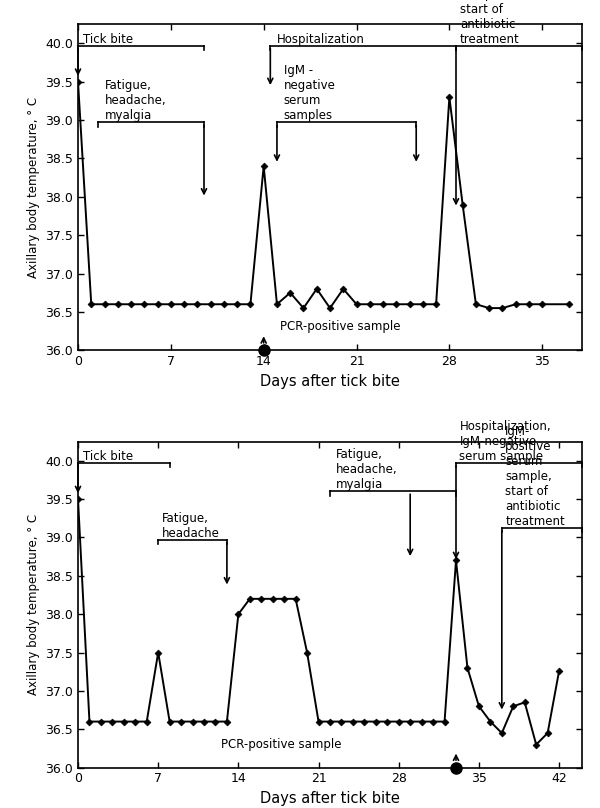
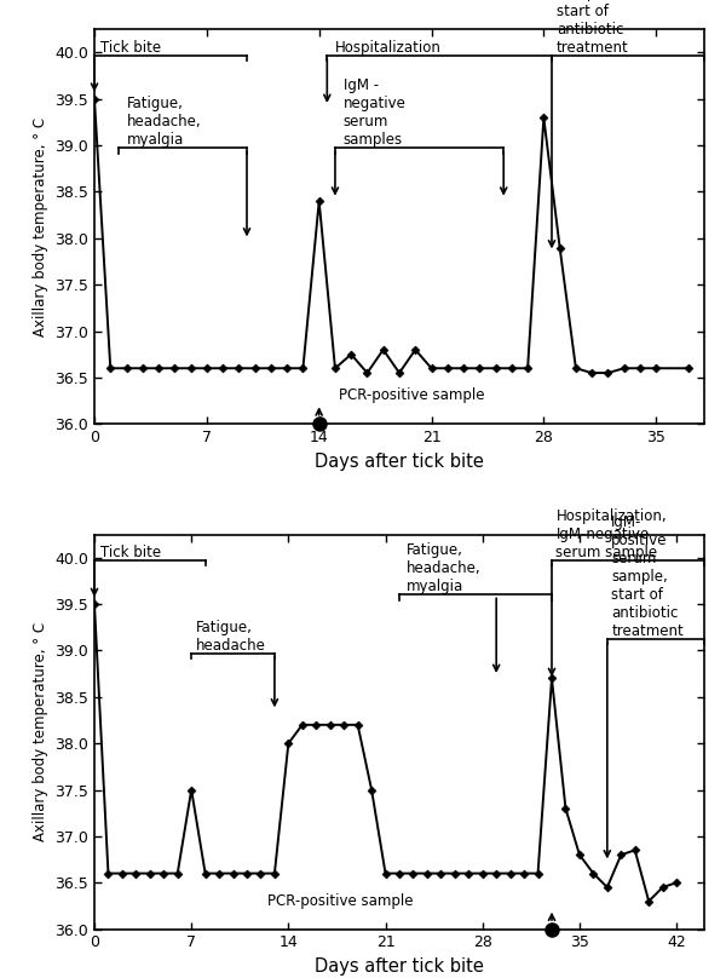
42: 37.26 -> 36.50
